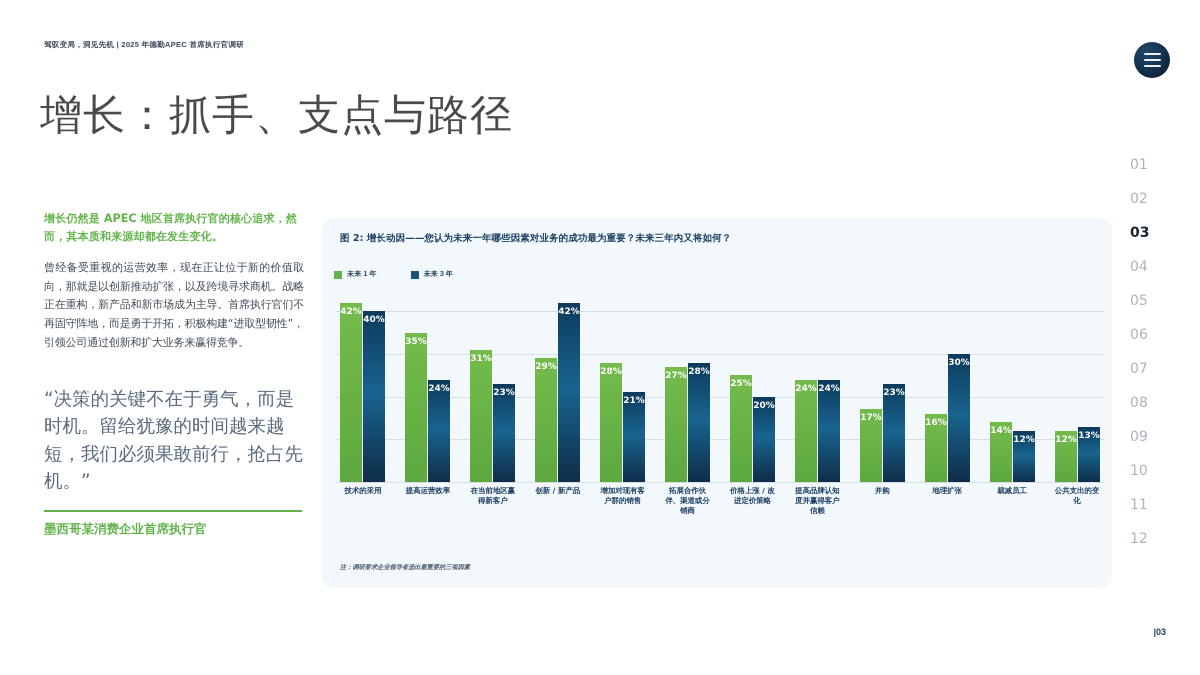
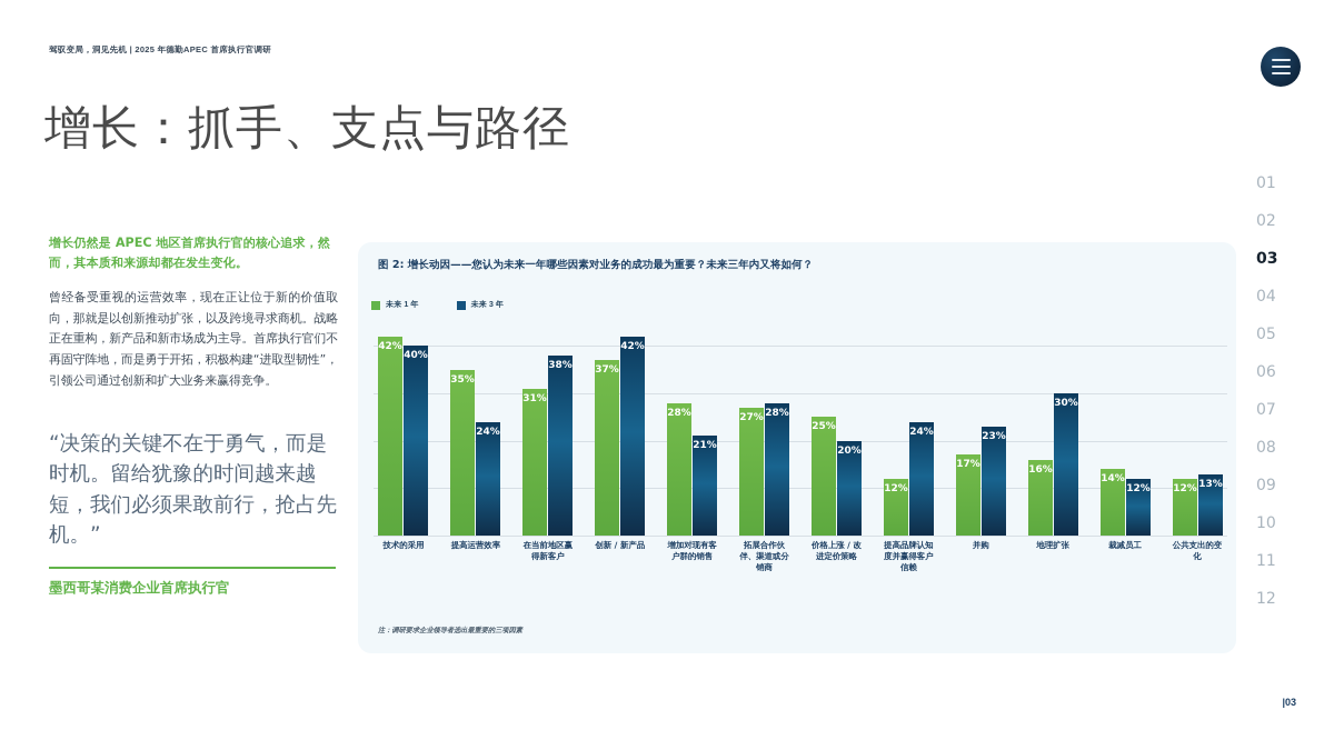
未来 3 年/在当前地区赢得新客户: 23% -> 38%
未来 1 年/创新 / 新产品: 29% -> 37%
未来 1 年/提高品牌认知度并赢得客户信赖: 24% -> 12%
